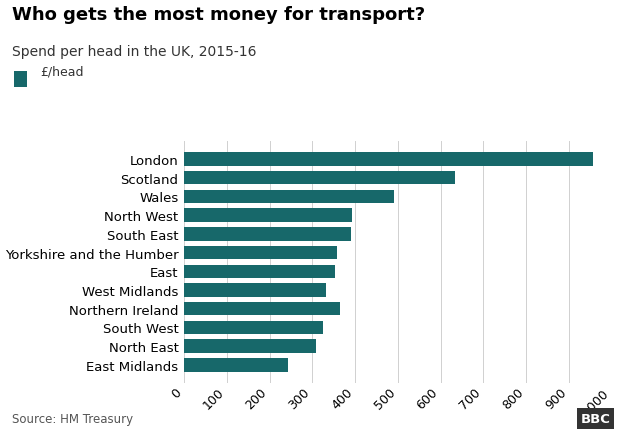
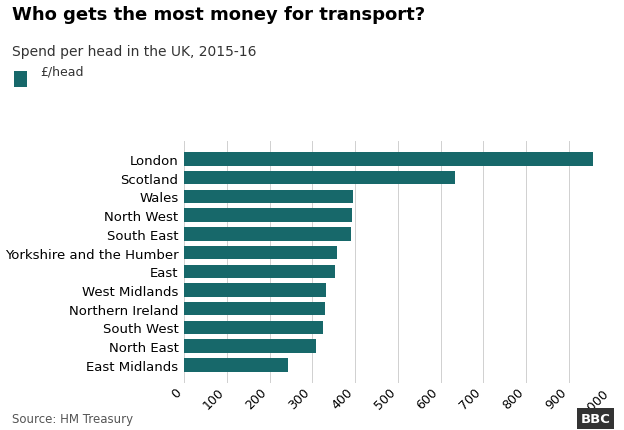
Wales: 490 -> 396
Northern Ireland: 365 -> 330
